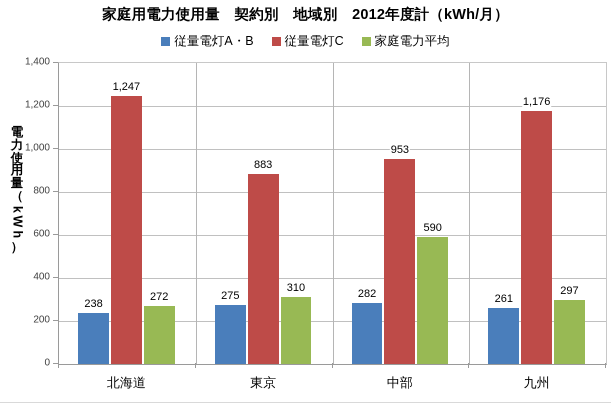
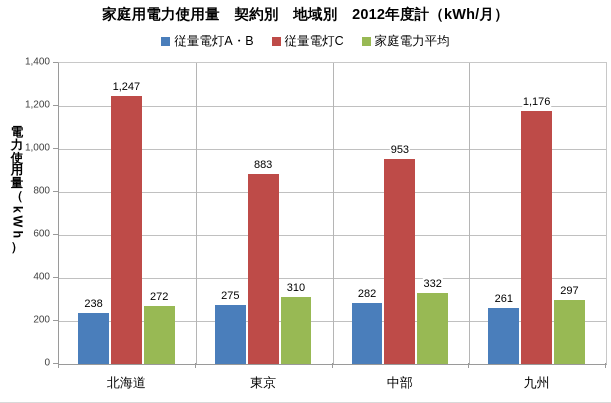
家庭電力平均/中部: 590 -> 332
